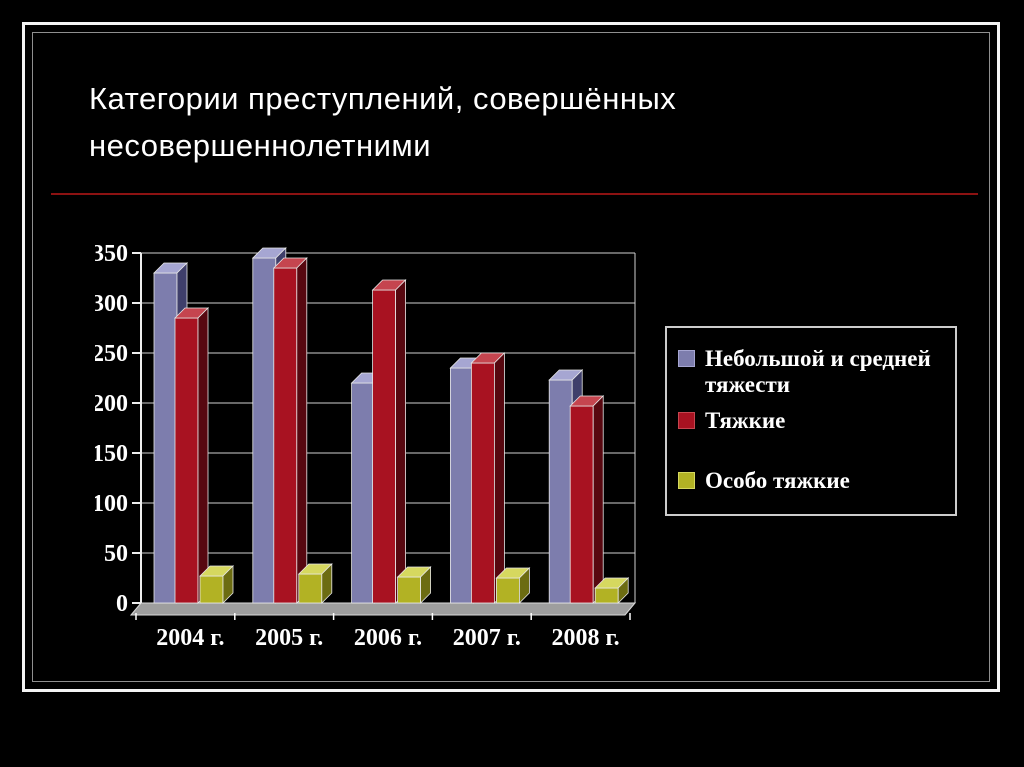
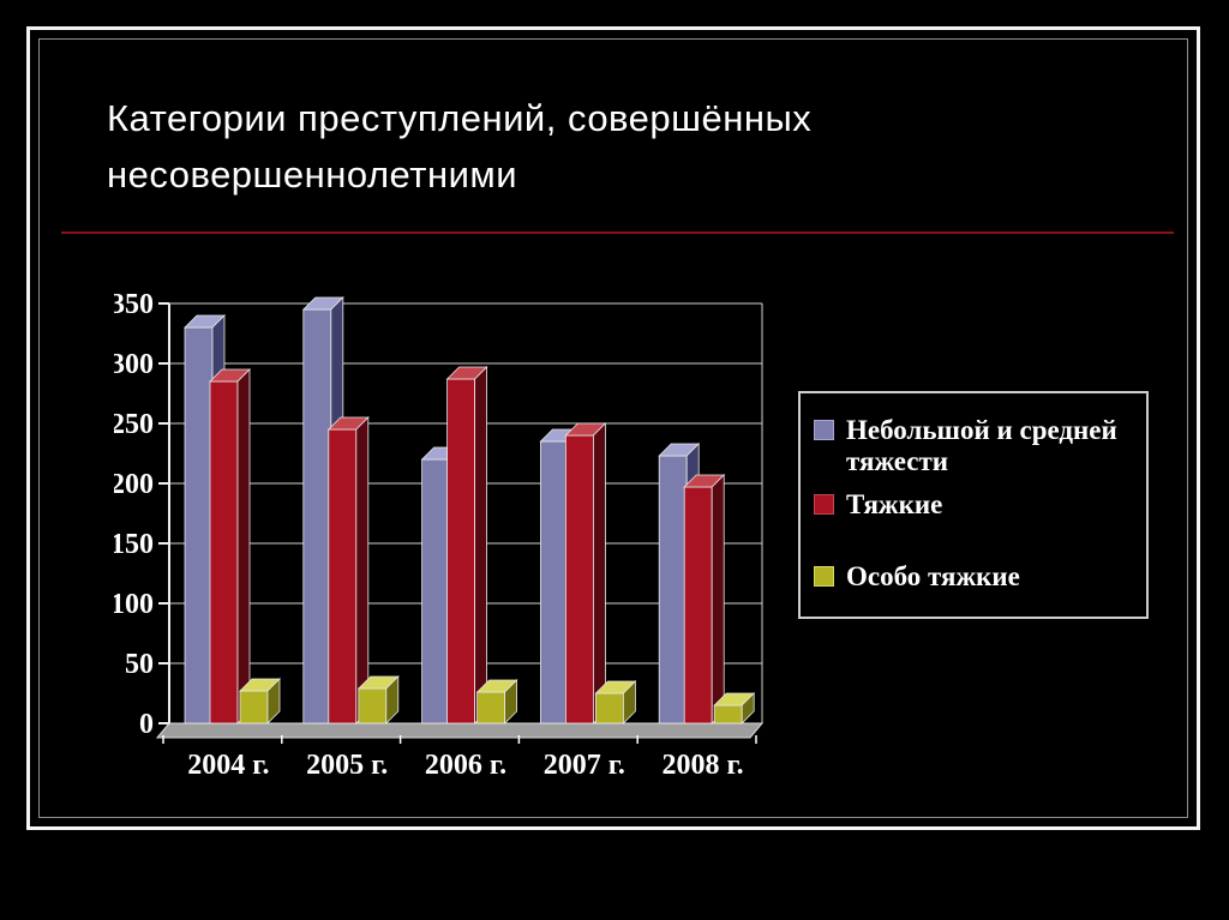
Тяжкие/2005 г.: 335 -> 245
Тяжкие/2006 г.: 313 -> 287
